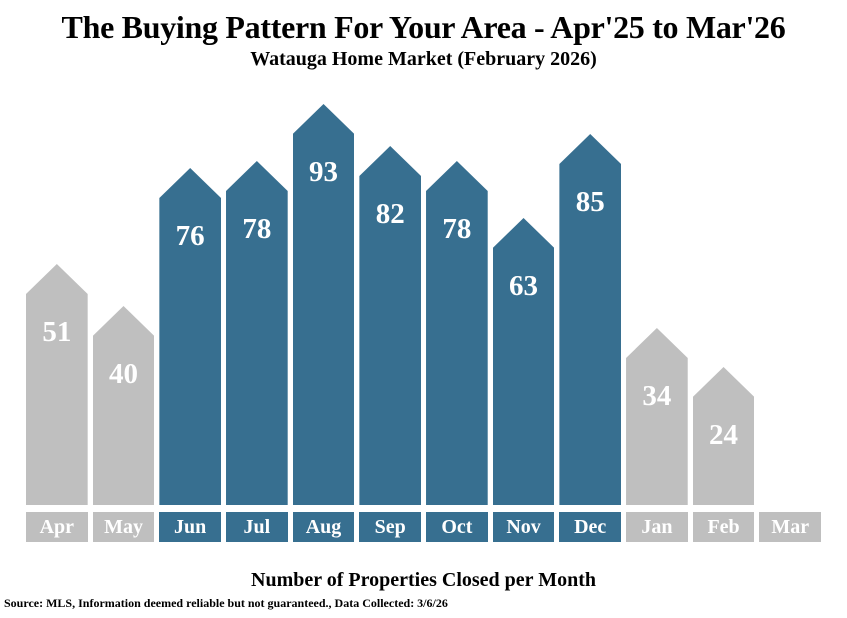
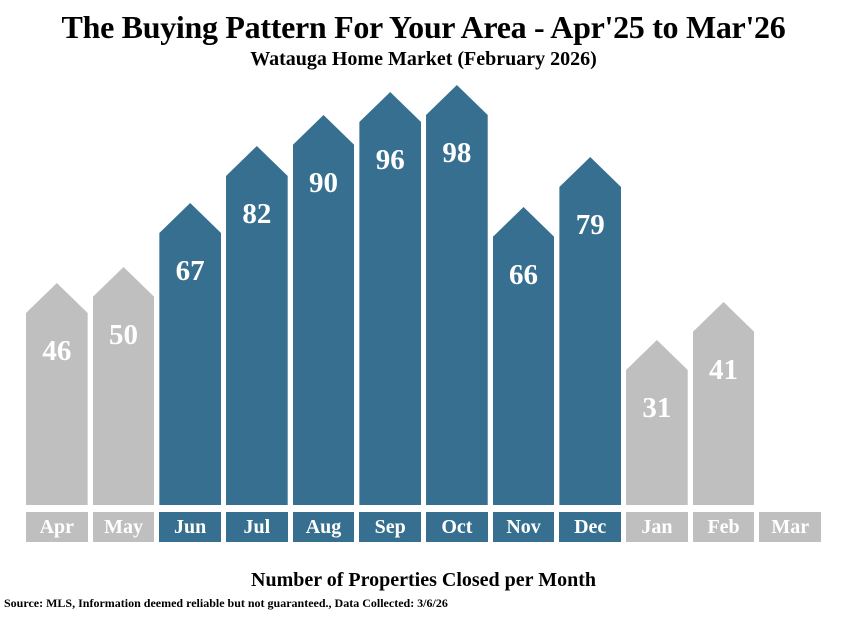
Apr: 51 -> 46
May: 40 -> 50
Jun: 76 -> 67
Jul: 78 -> 82
Aug: 93 -> 90
Sep: 82 -> 96
Oct: 78 -> 98
Nov: 63 -> 66
Dec: 85 -> 79
Jan: 34 -> 31
Feb: 24 -> 41
